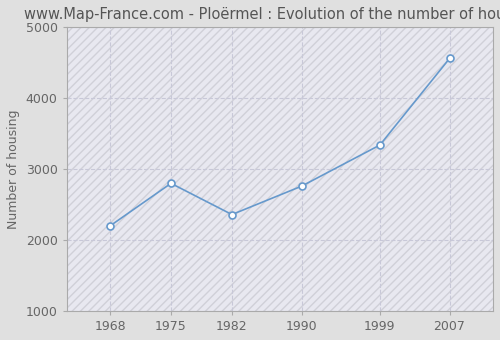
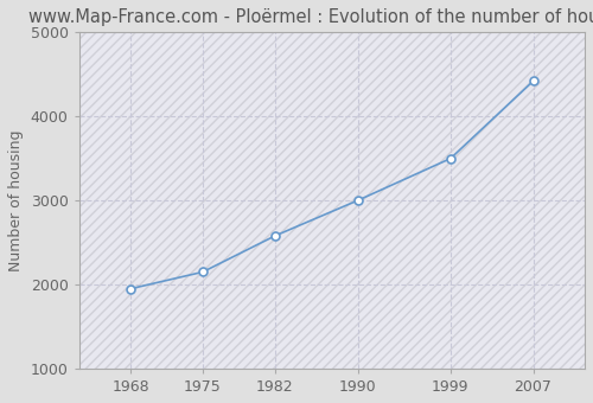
1968: 2200 -> 1950
1975: 2800 -> 2150
1982: 2360 -> 2580
1990: 2760 -> 3000
1999: 3340 -> 3500
2007: 4560 -> 4420
